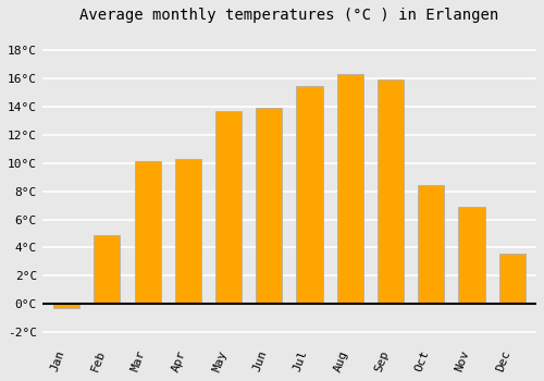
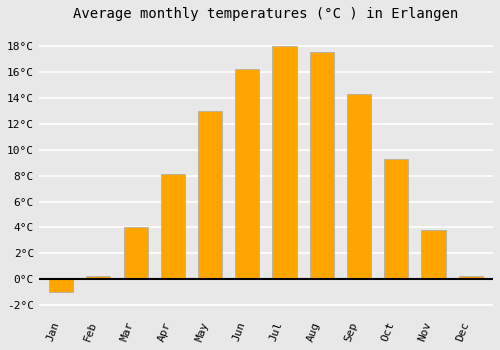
Jan: -0.3°C -> -1.0°C
Feb: 4.9°C -> 0.3°C
Mar: 10.1°C -> 4.0°C
Apr: 10.3°C -> 8.1°C
May: 13.7°C -> 13.0°C
Jun: 13.9°C -> 16.2°C
Jul: 15.4°C -> 18.0°C
Aug: 16.3°C -> 17.5°C
Sep: 15.9°C -> 14.3°C
Oct: 8.4°C -> 9.3°C
Nov: 6.9°C -> 3.8°C
Dec: 3.6°C -> 0.3°C
